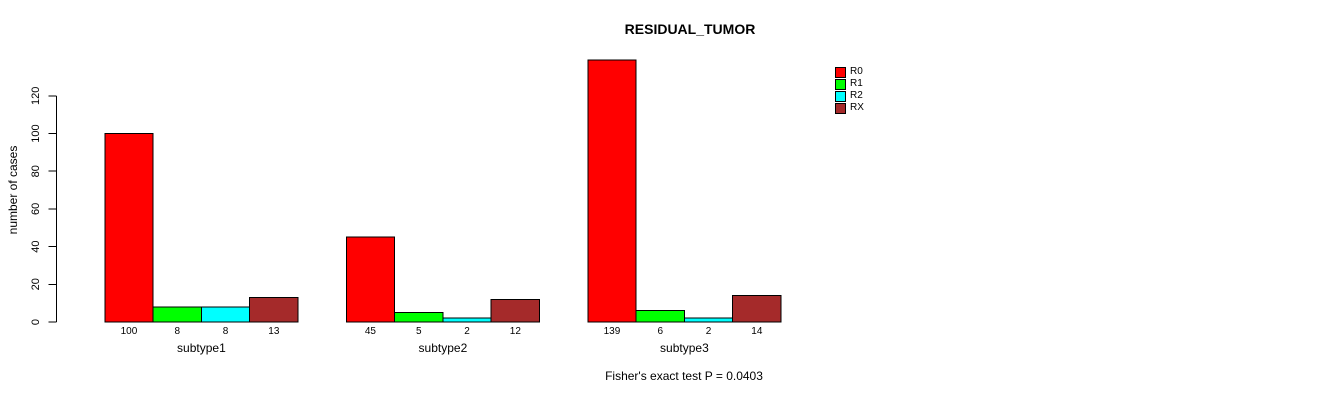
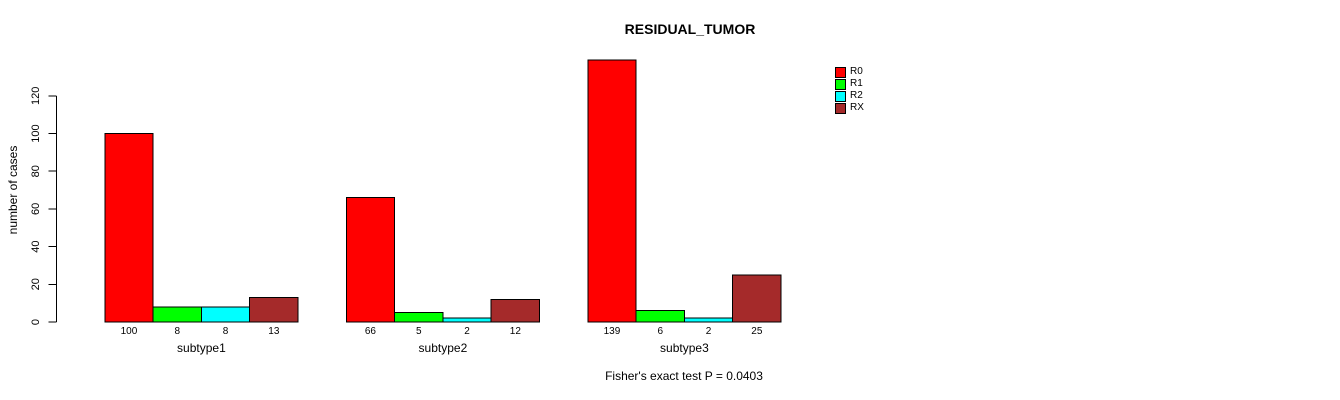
R0/subtype2: 45 -> 66
RX/subtype3: 14 -> 25
